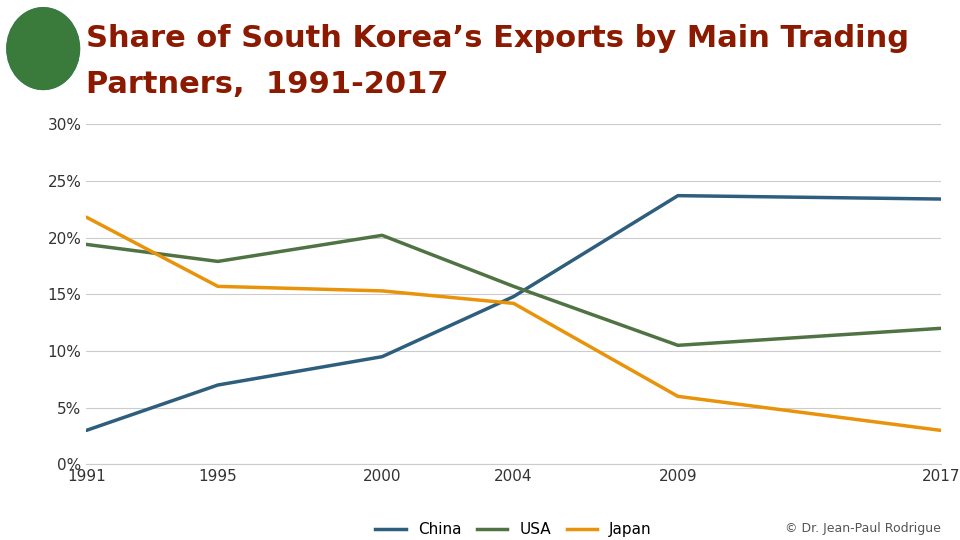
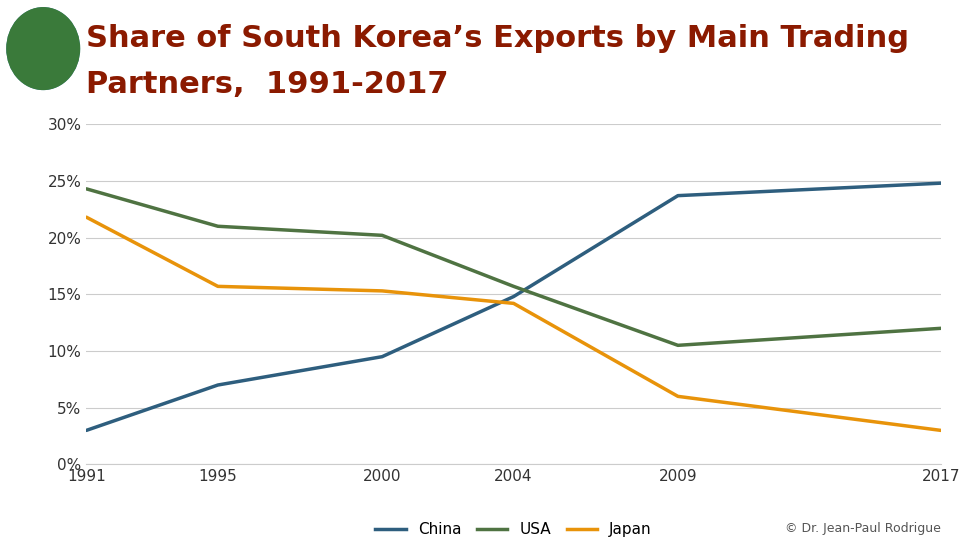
USA/1991: 19.4% -> 24.3%
USA/1995: 17.9% -> 21.0%
China/2017: 23.4% -> 24.8%
